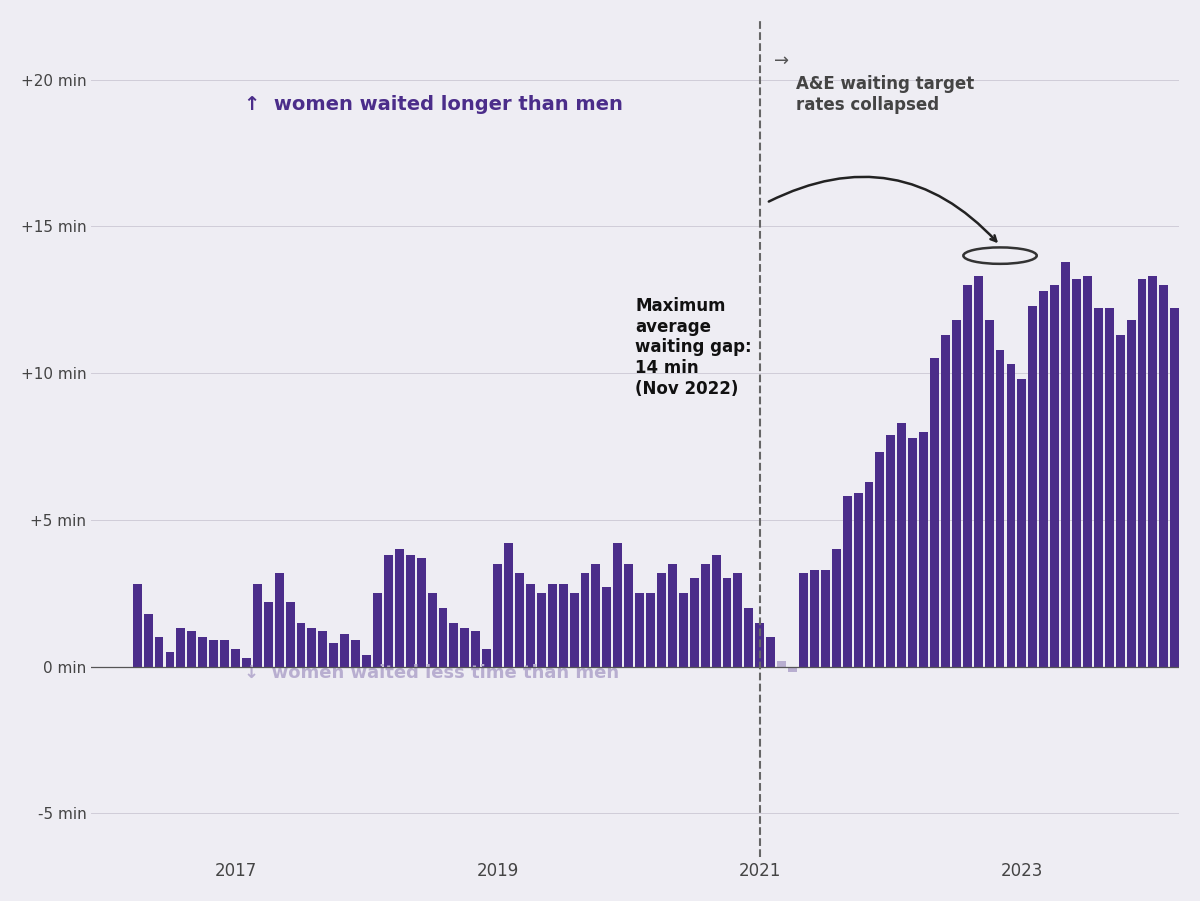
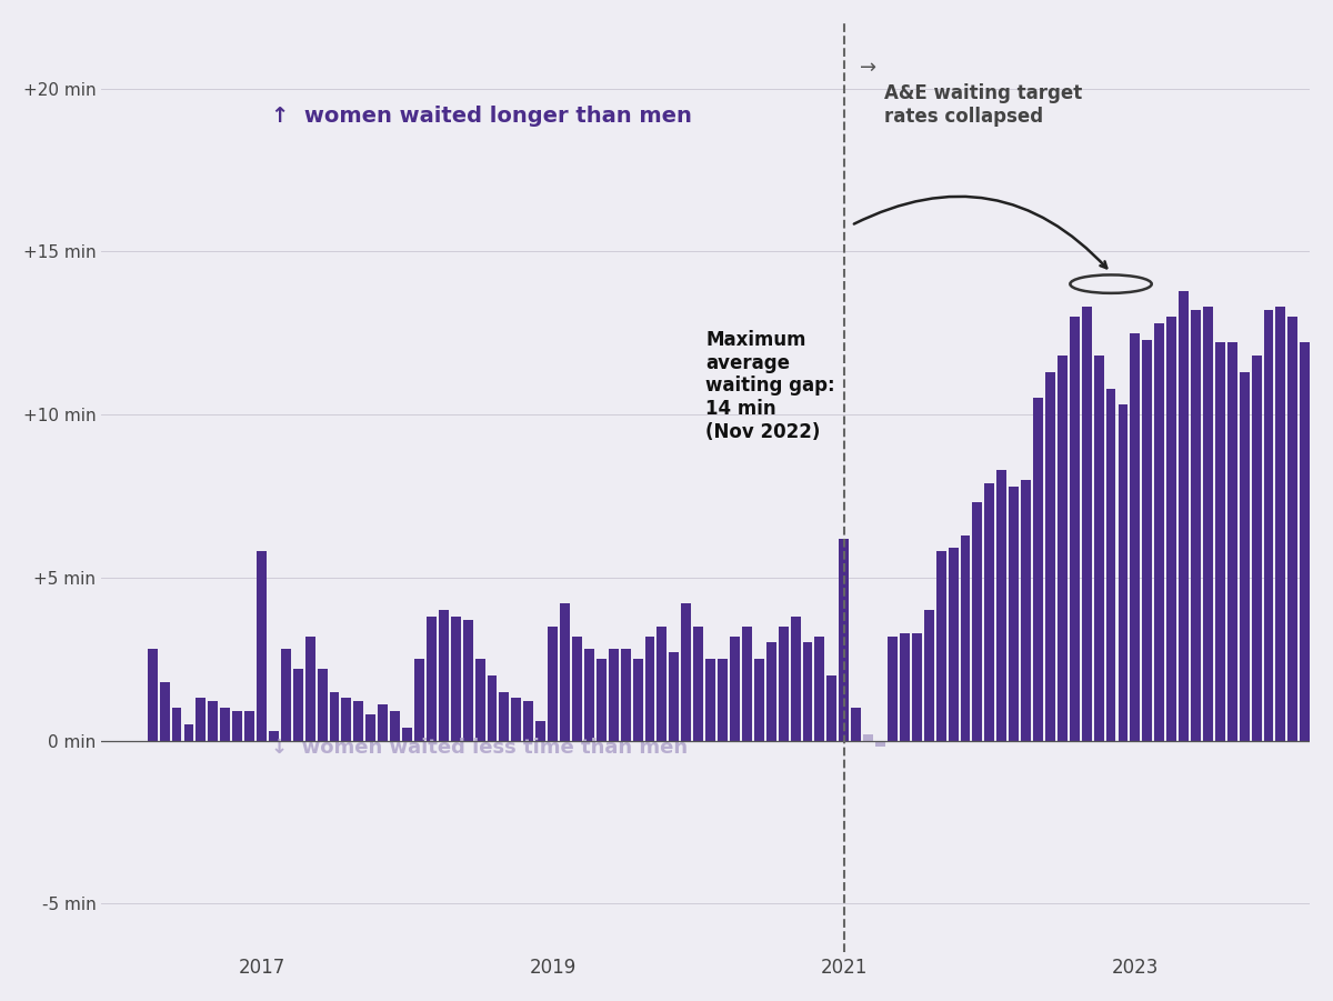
2017: 0.6 min -> 5.8 min
2021: 1.5 min -> 6.2 min
2023: 9.8 min -> 12.5 min
